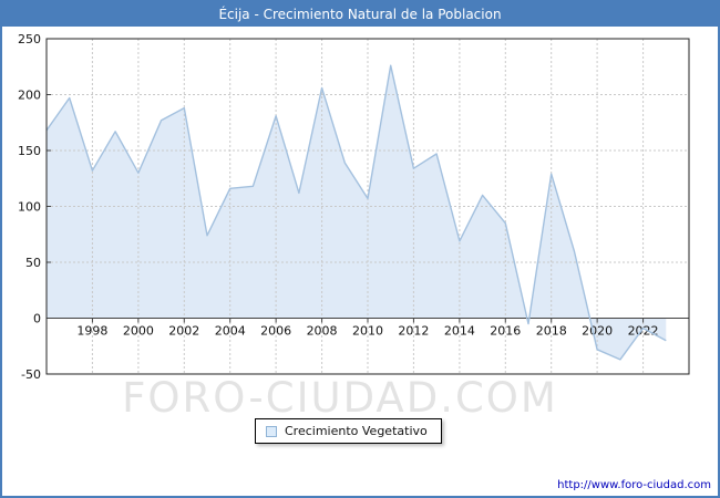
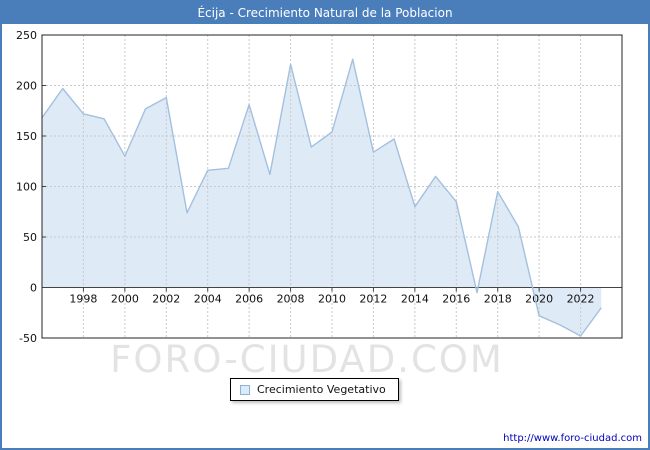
1998: 132 -> 172
2008: 206 -> 221
2010: 107 -> 154
2014: 69 -> 80
2018: 129 -> 95
2022: -9 -> -48
